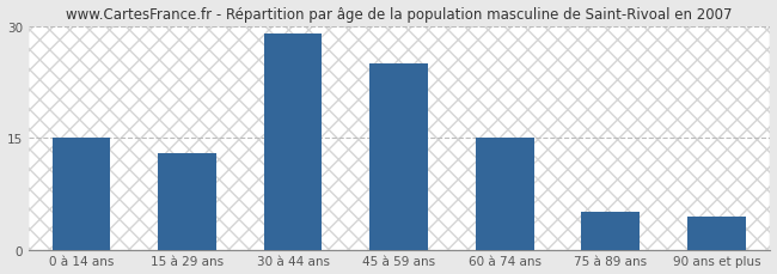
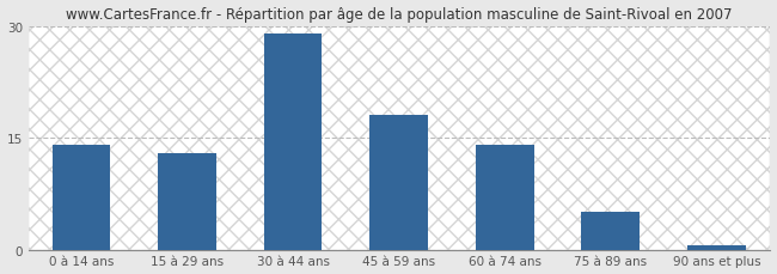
0 à 14 ans: 15.0 -> 14.0
45 à 59 ans: 25.0 -> 18.0
60 à 74 ans: 15.0 -> 14.0
90 ans et plus: 4.4 -> 0.5
